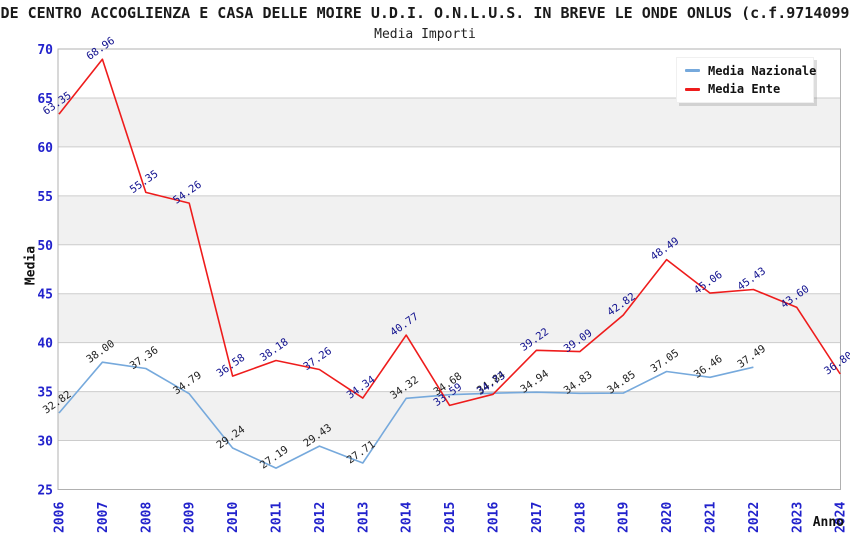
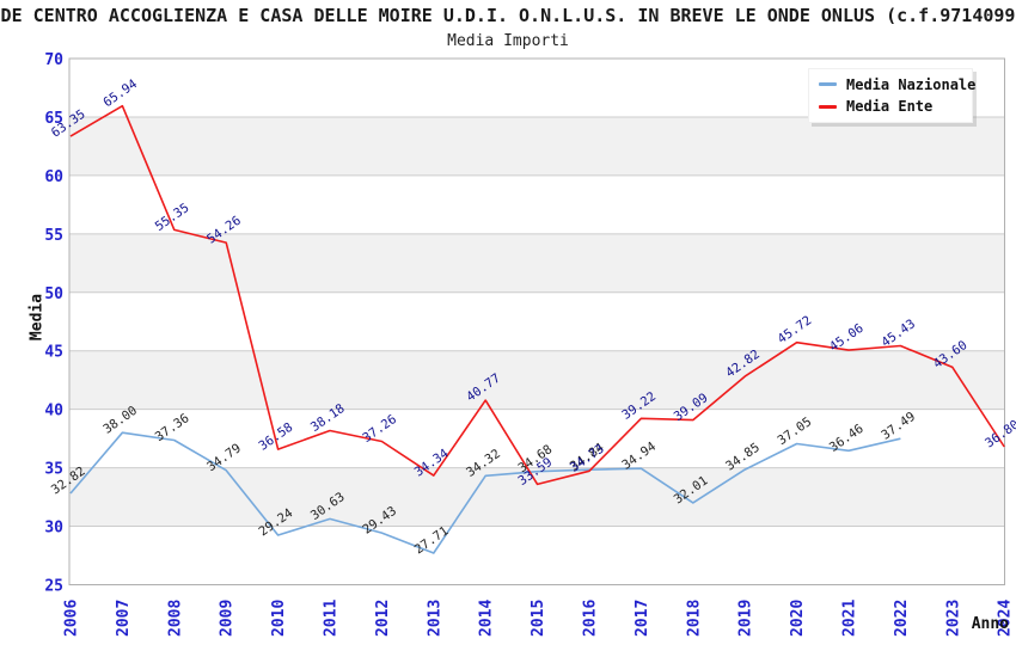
Media Ente/2007: 68.96 -> 65.94
Media Nazionale/2011: 27.19 -> 30.63
Media Nazionale/2018: 34.83 -> 32.01
Media Ente/2020: 48.49 -> 45.72
